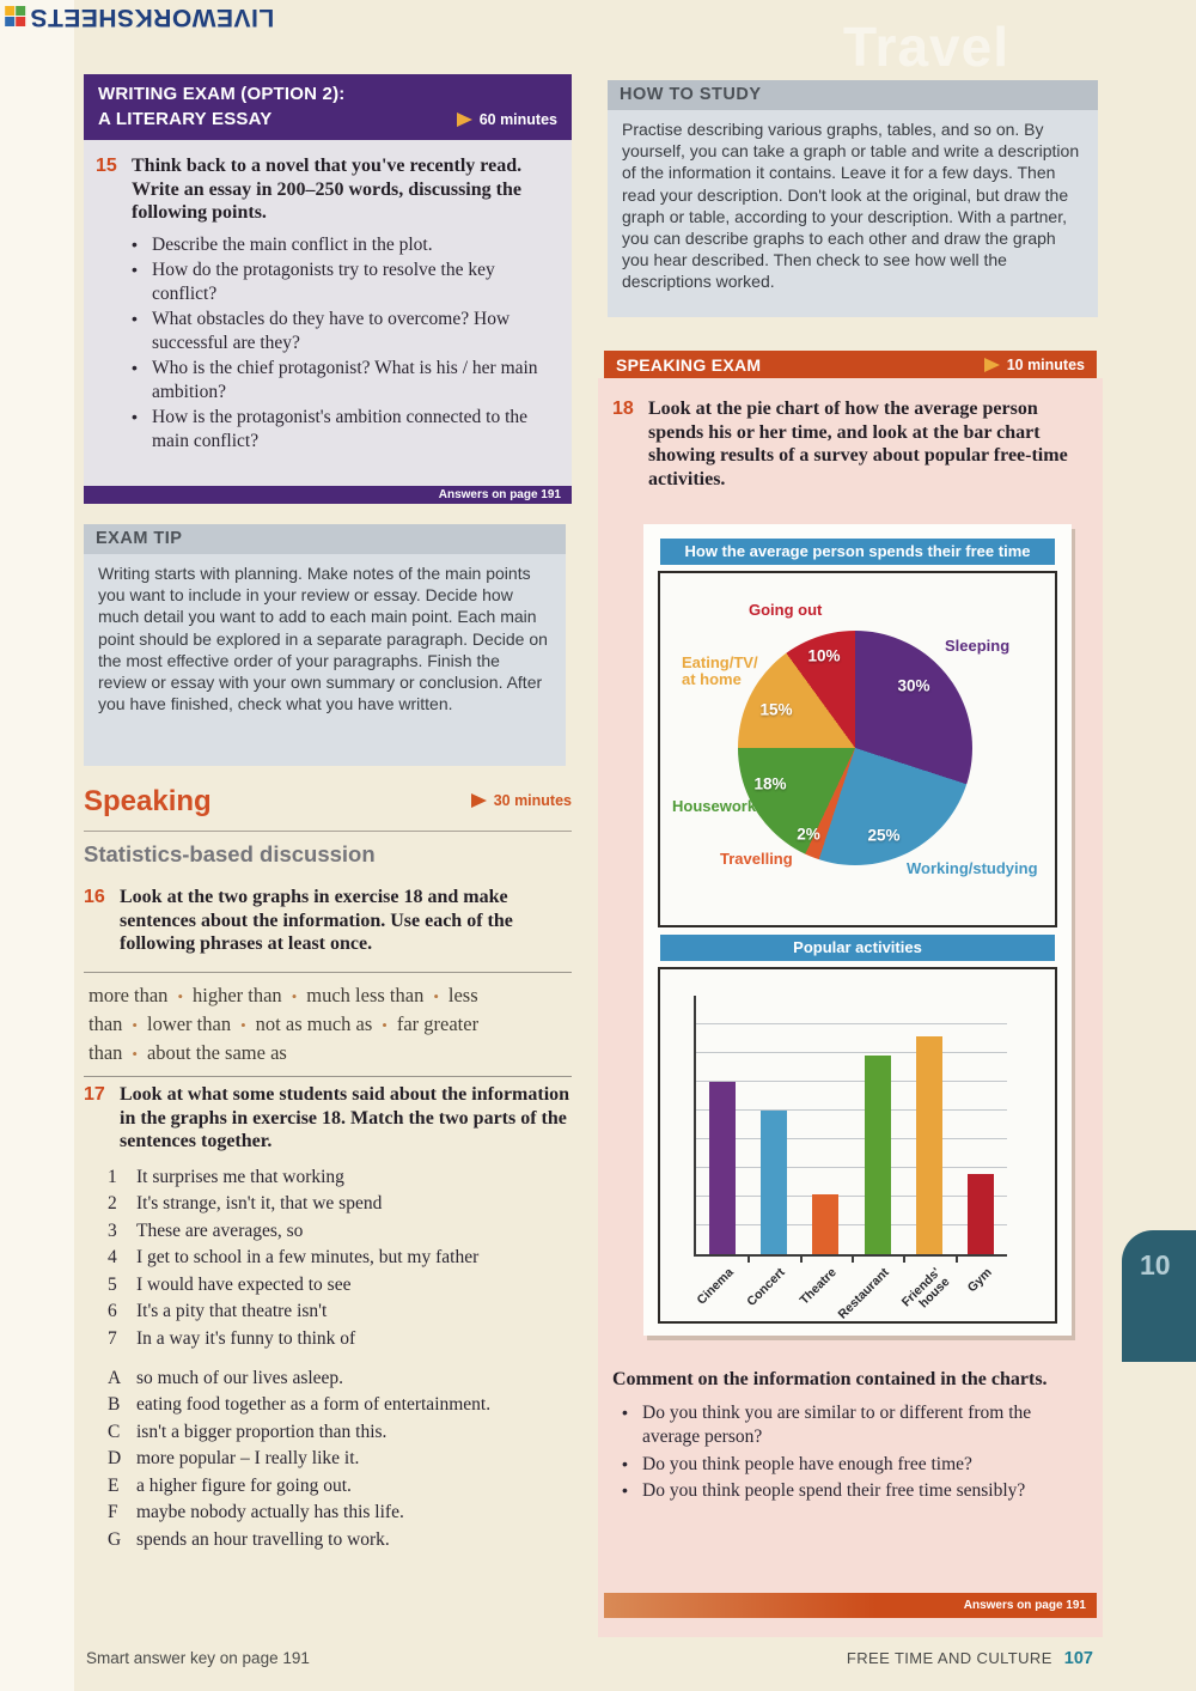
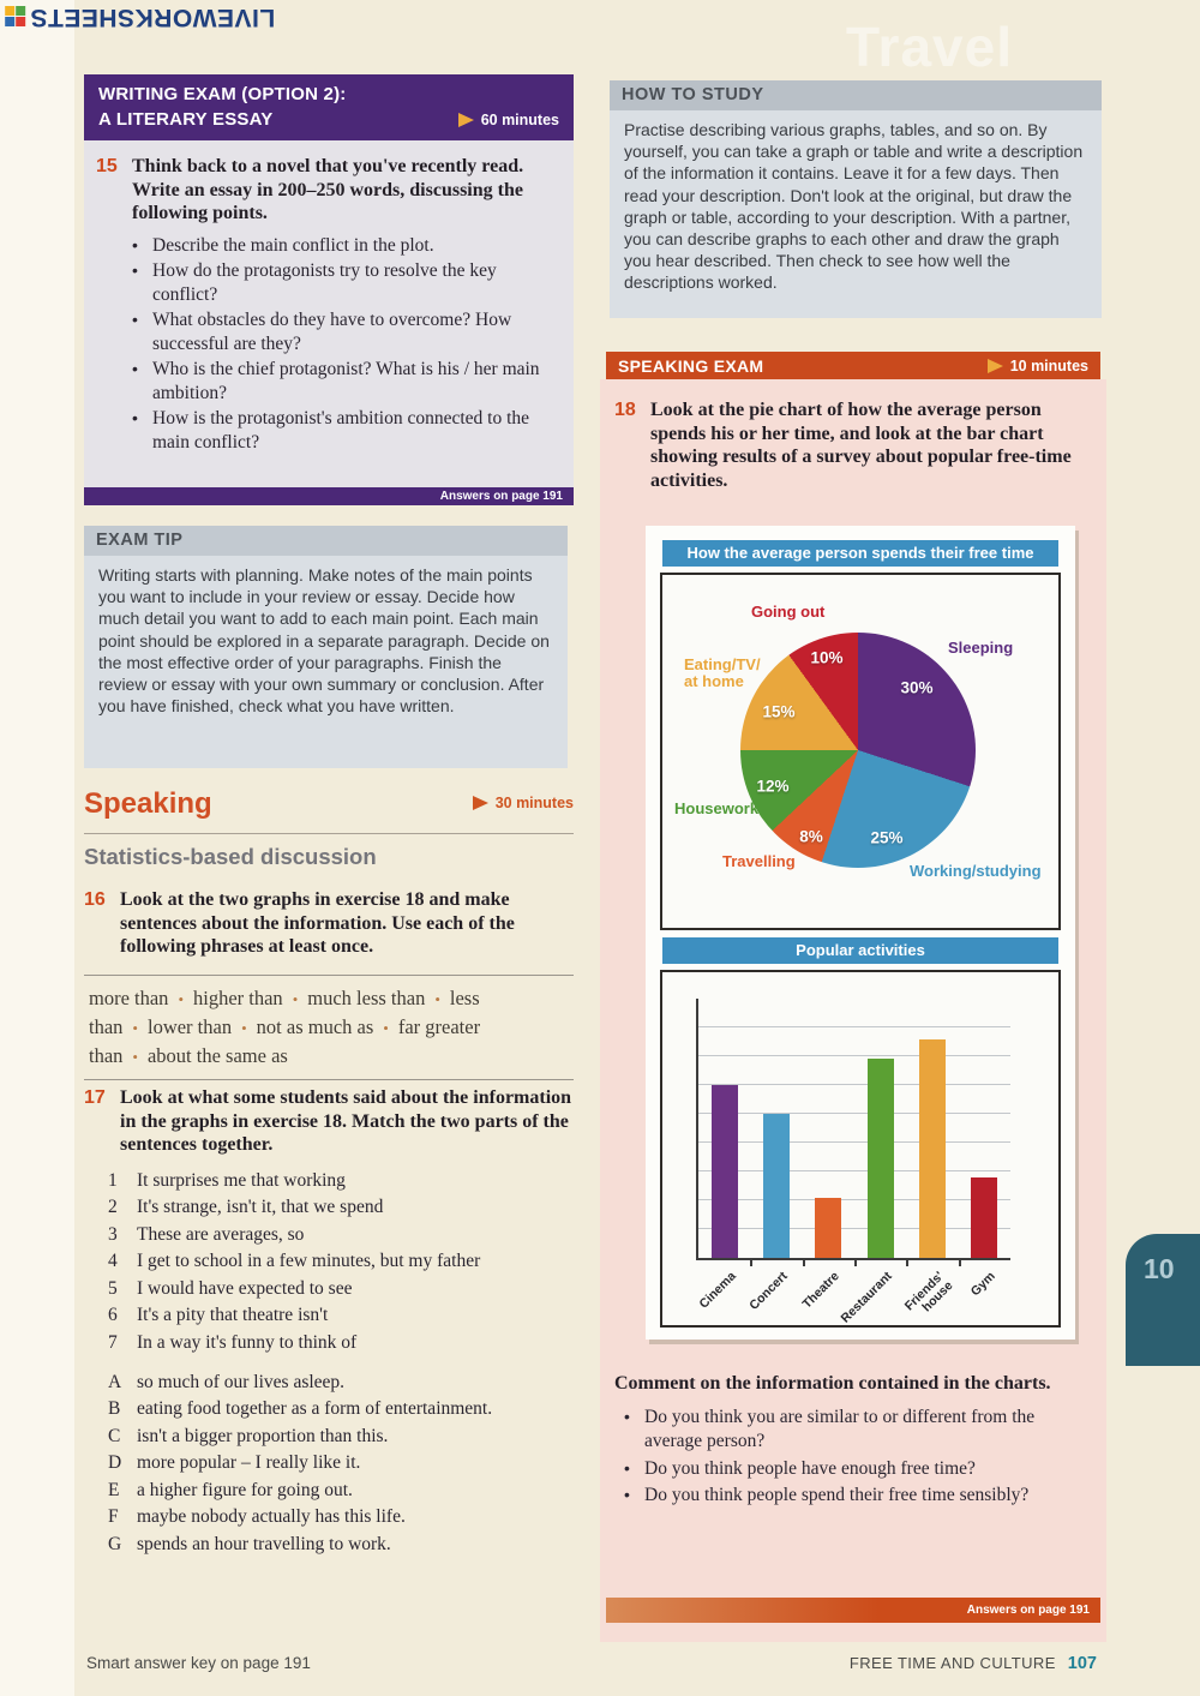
How the average person spends their free time/Travelling: 2% -> 8%
How the average person spends their free time/Housework: 18% -> 12%
